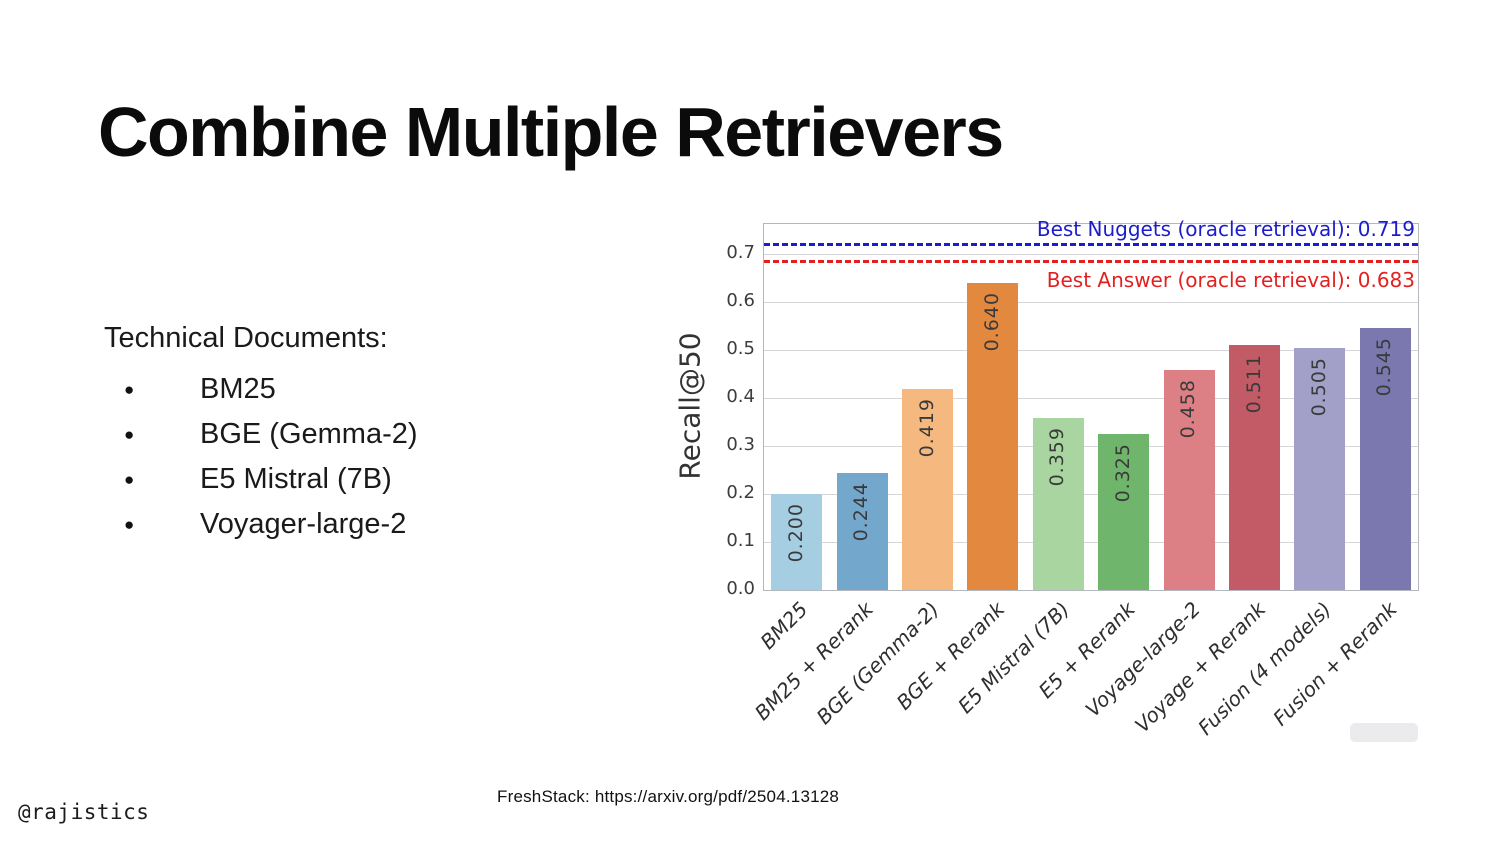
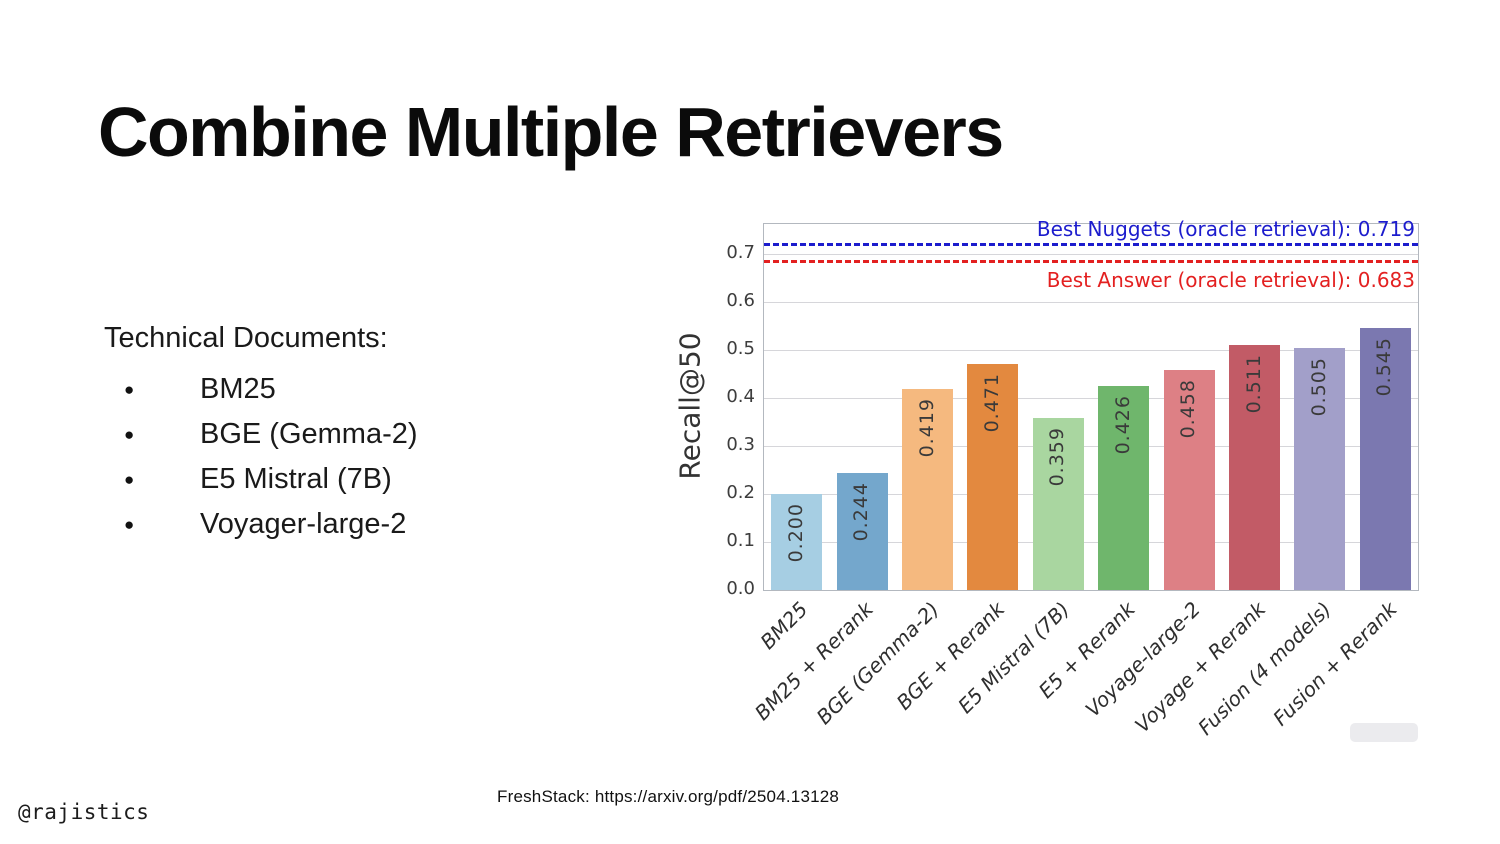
BGE + Rerank: 0.640 -> 0.471
E5 + Rerank: 0.325 -> 0.426
